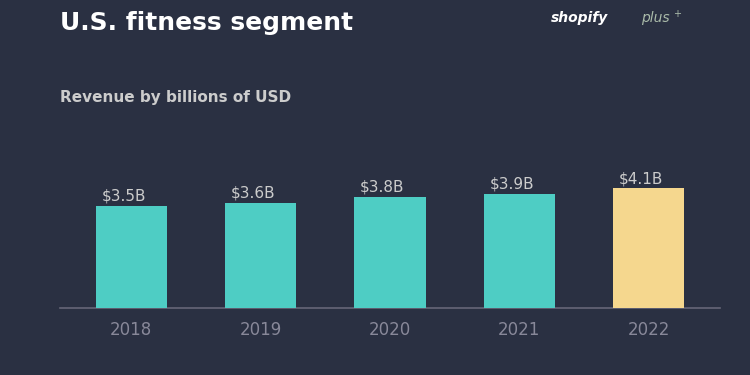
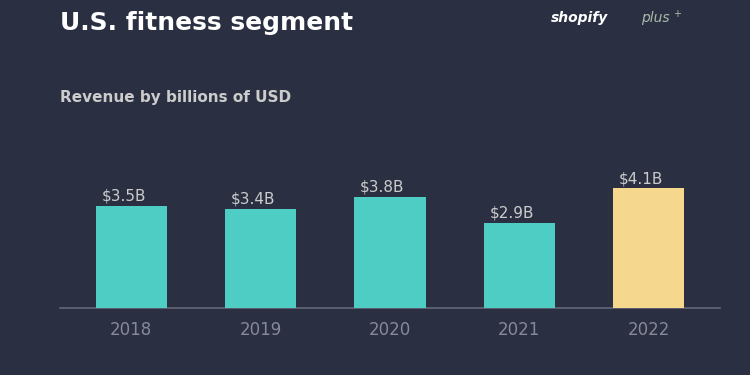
2019: $3.6B -> $3.4B
2021: $3.9B -> $2.9B
